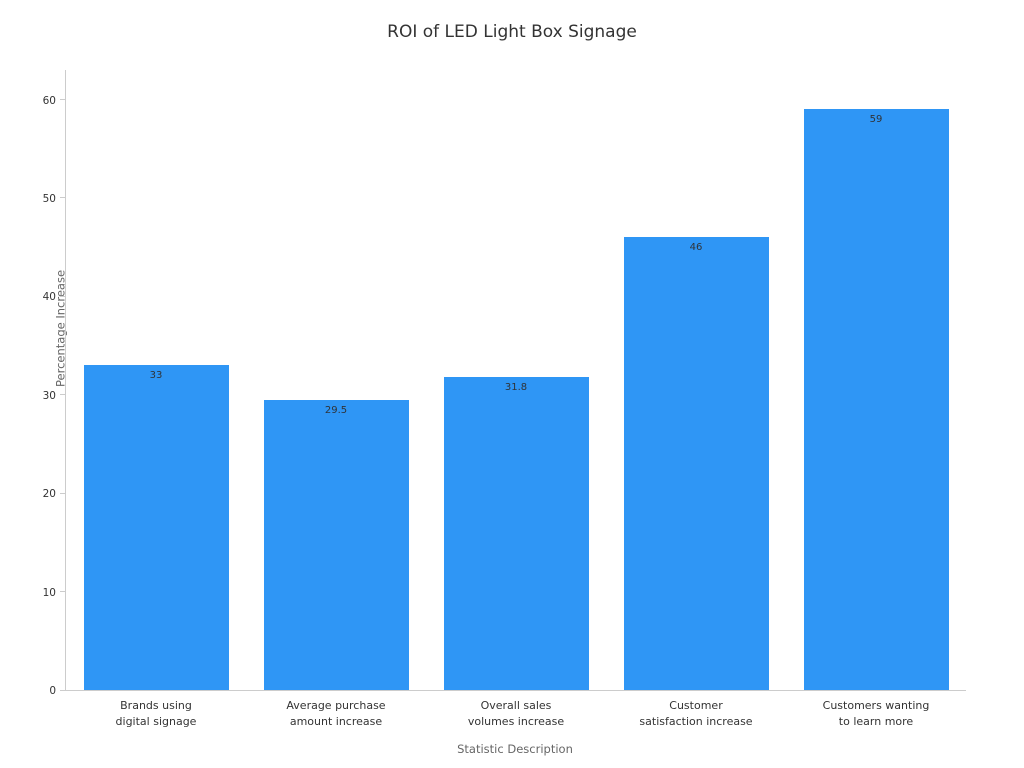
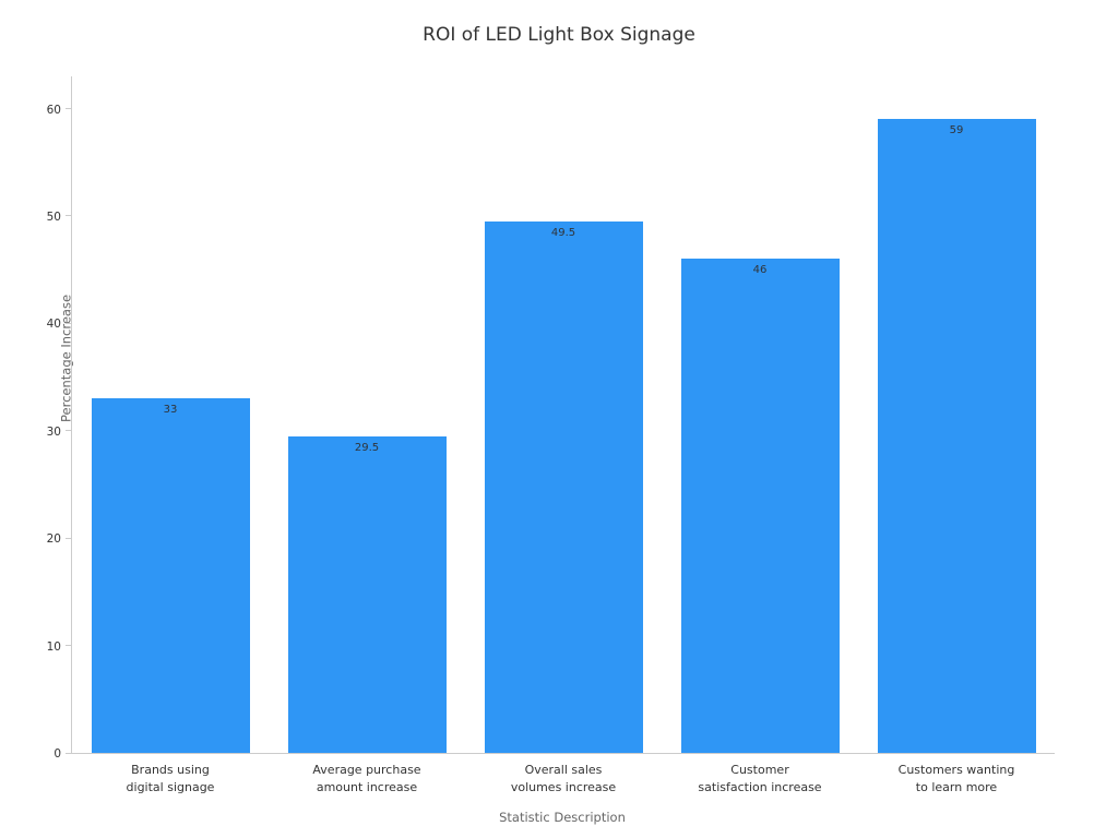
Overall sales volumes increase: 31.8 -> 49.5
